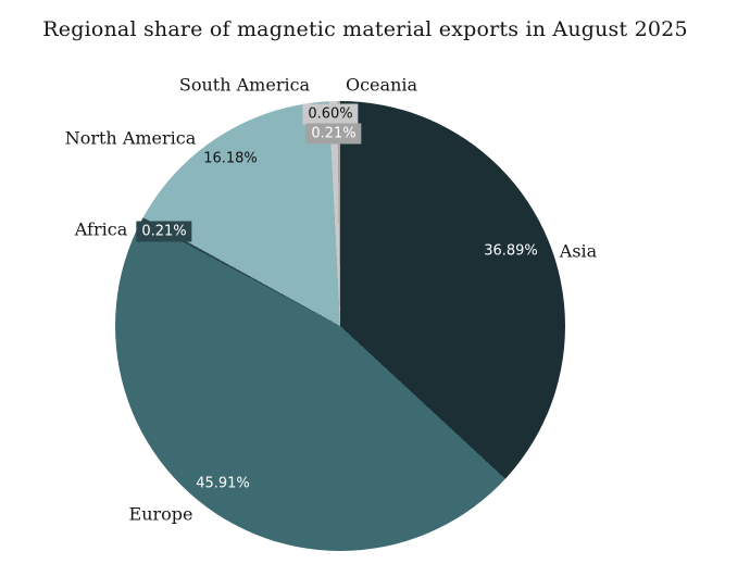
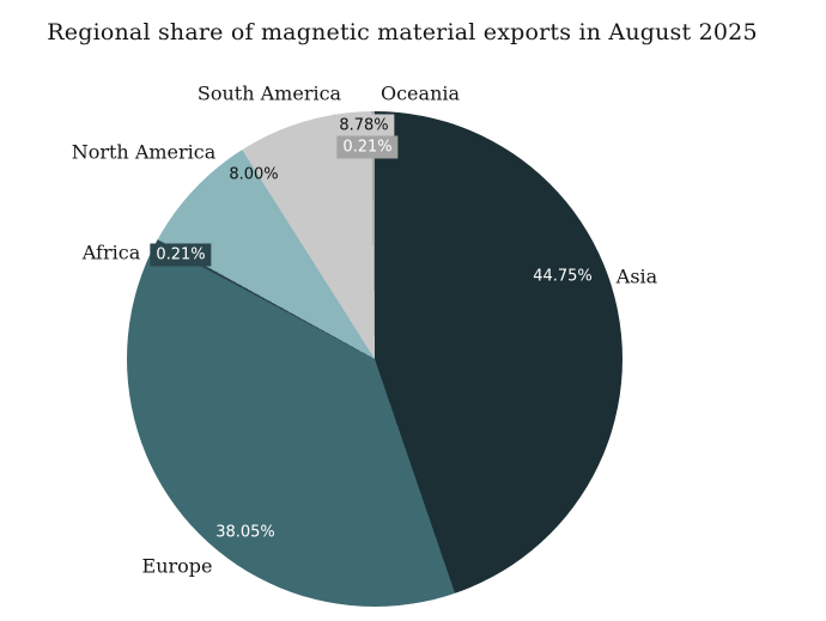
Asia: 36.89% -> 44.75%
Europe: 45.91% -> 38.05%
North America: 16.18% -> 8.00%
South America: 0.60% -> 8.78%
